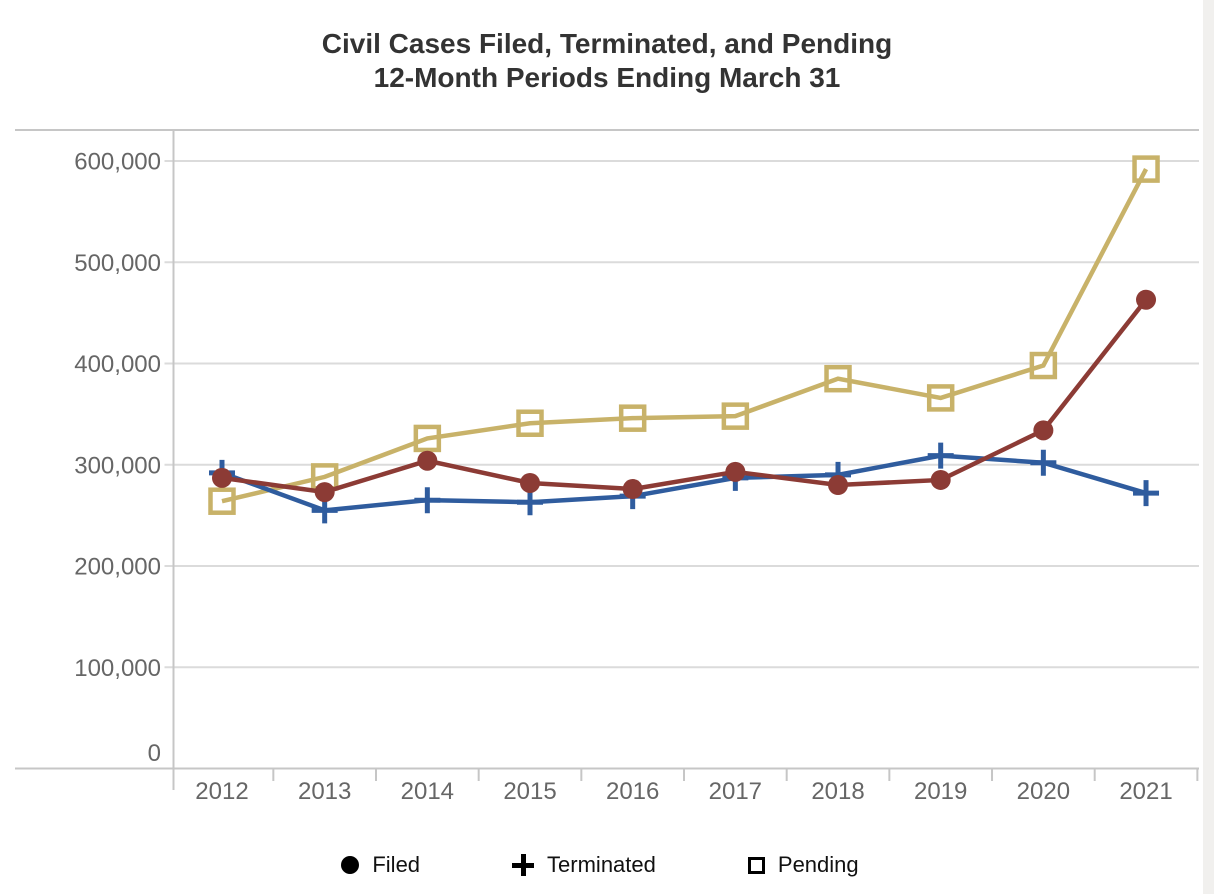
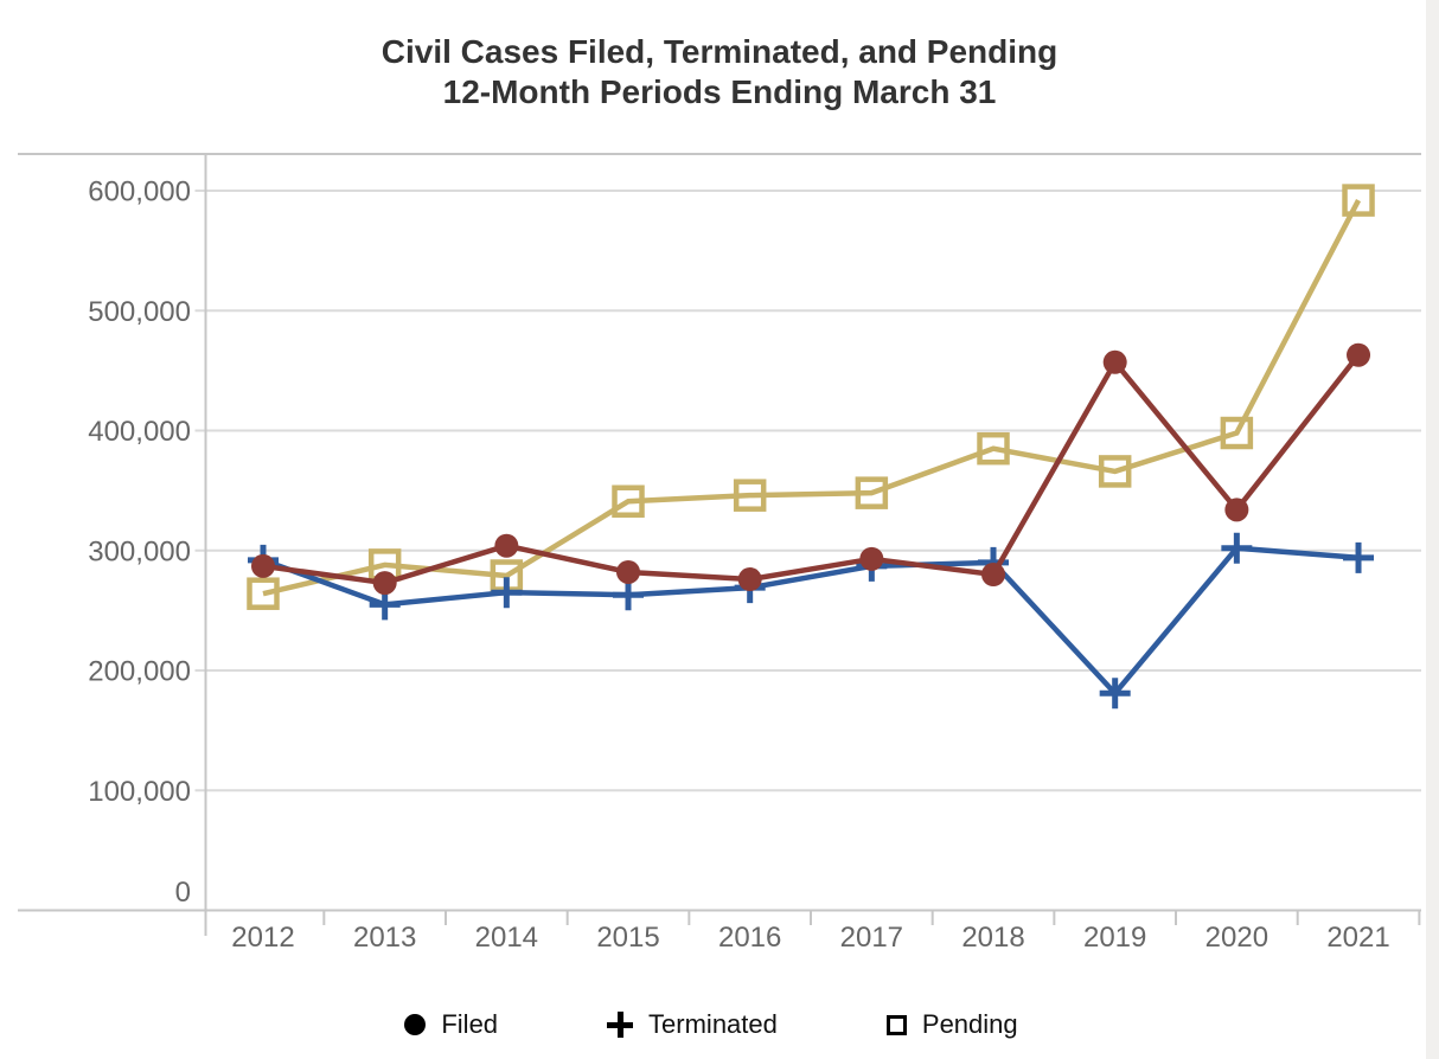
Pending/2014: 326000 -> 279000
Filed/2019: 285000 -> 457000
Terminated/2019: 309000 -> 181000
Terminated/2021: 272000 -> 294000
